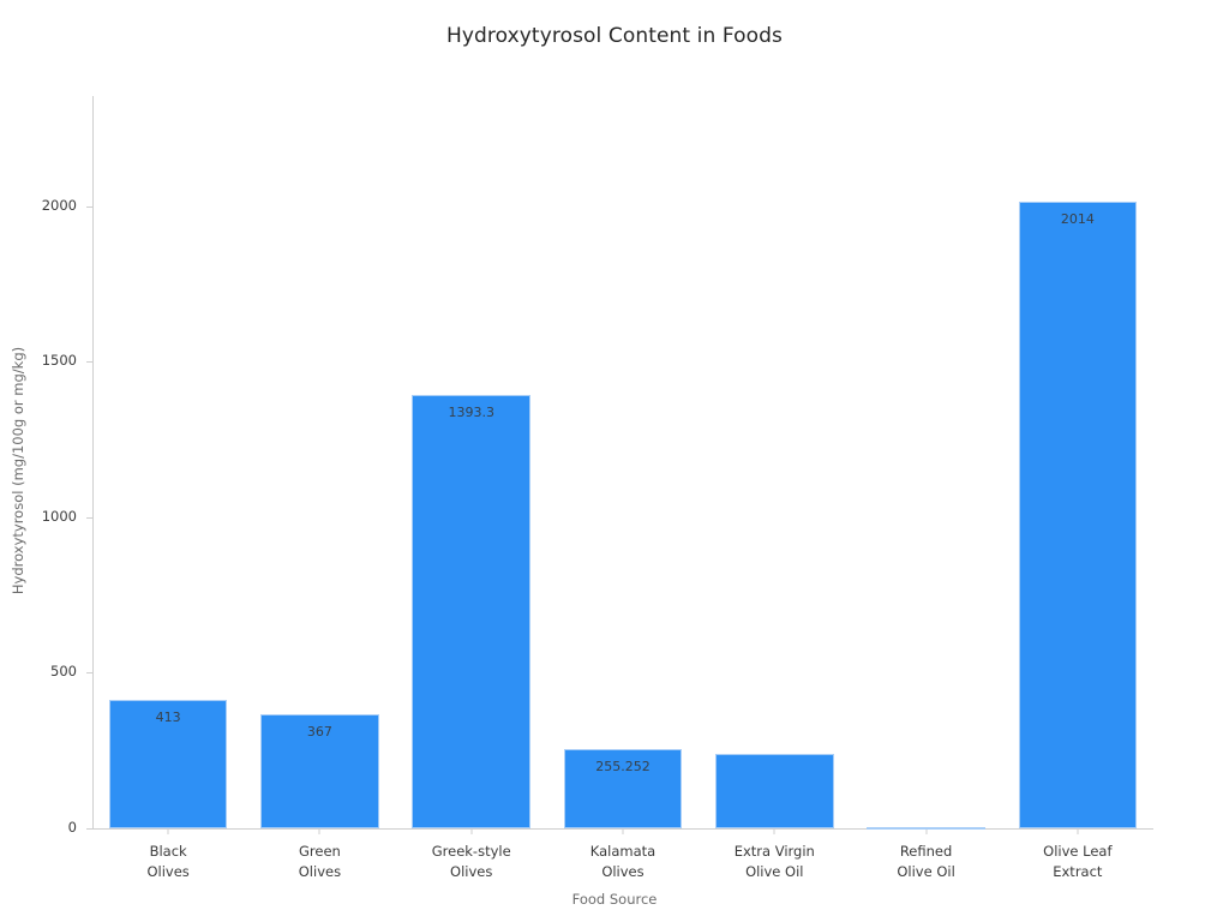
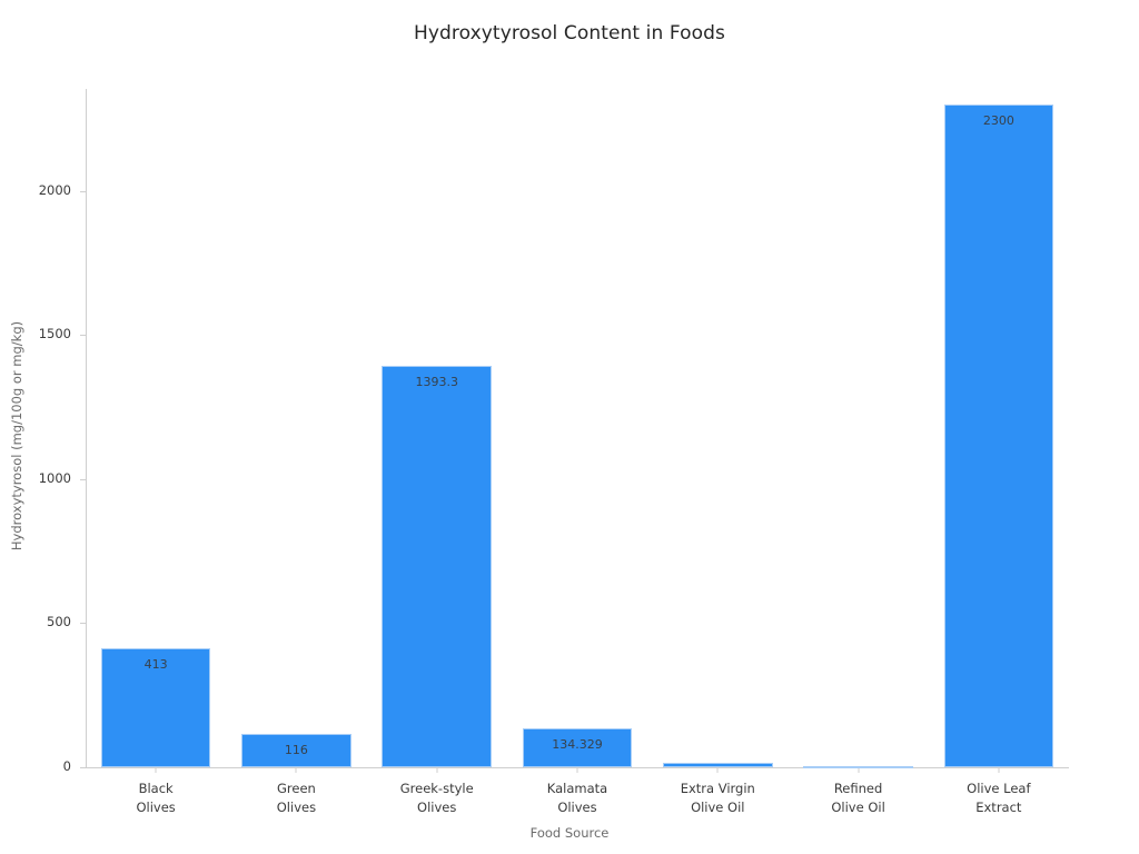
Green Olives: 367 -> 116
Kalamata Olives: 255.252 -> 134.329
Extra Virgin Olive Oil: 240 -> 10
Olive Leaf Extract: 2014 -> 2300
